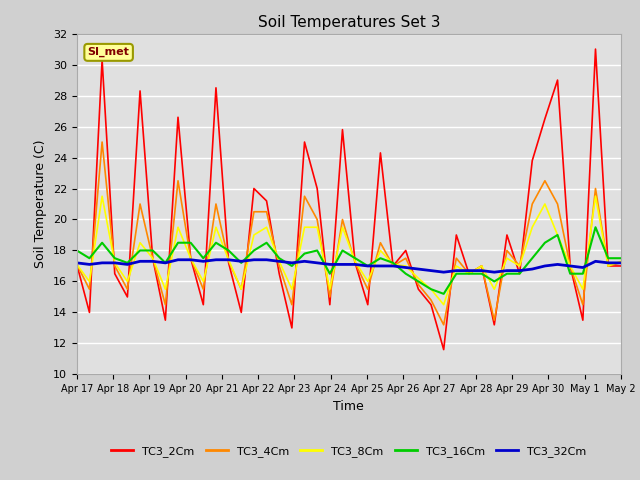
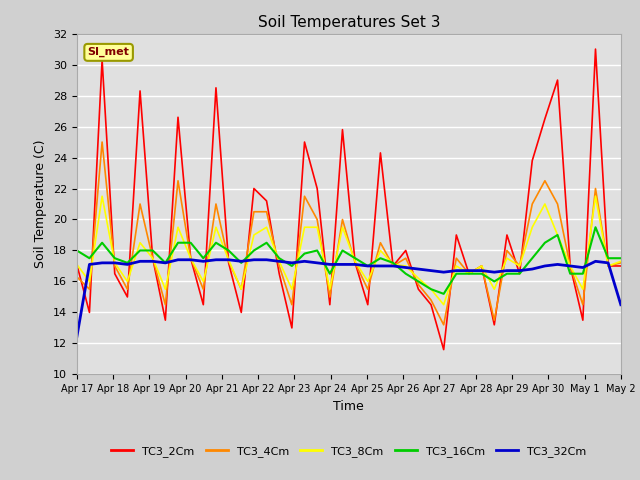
TC3_4Cm/Apr 17: 17.1 -> 16.3
TC3_32Cm/Apr 17: 17.2 -> 12.4
TC3_32Cm/May 2: 17.2 -> 14.5
